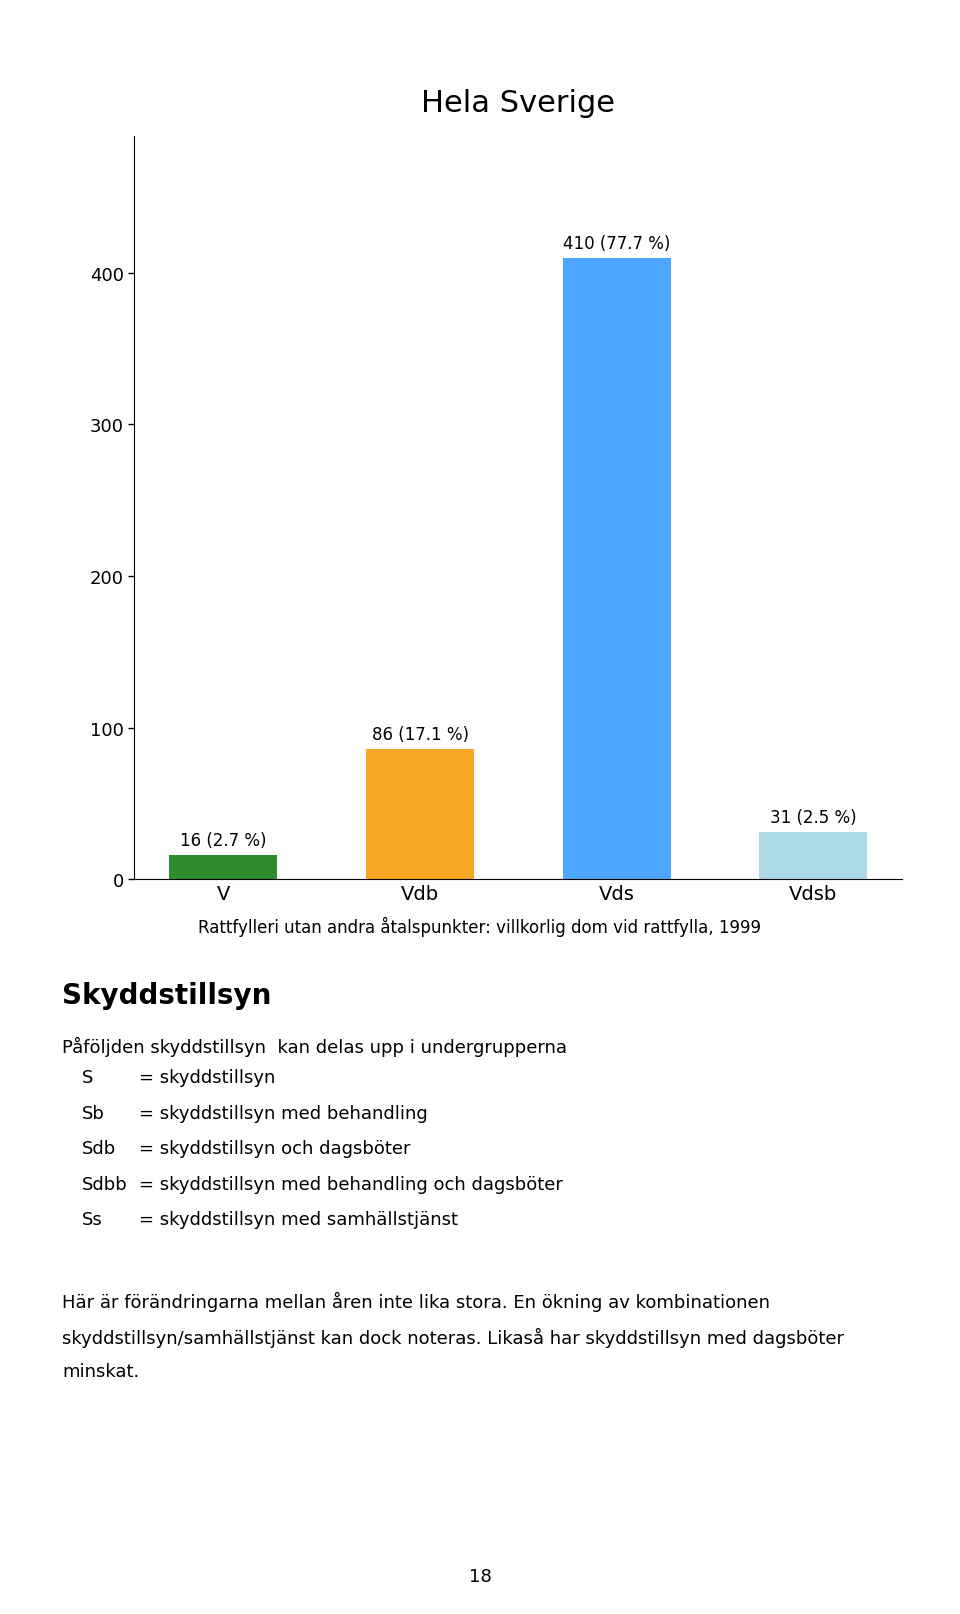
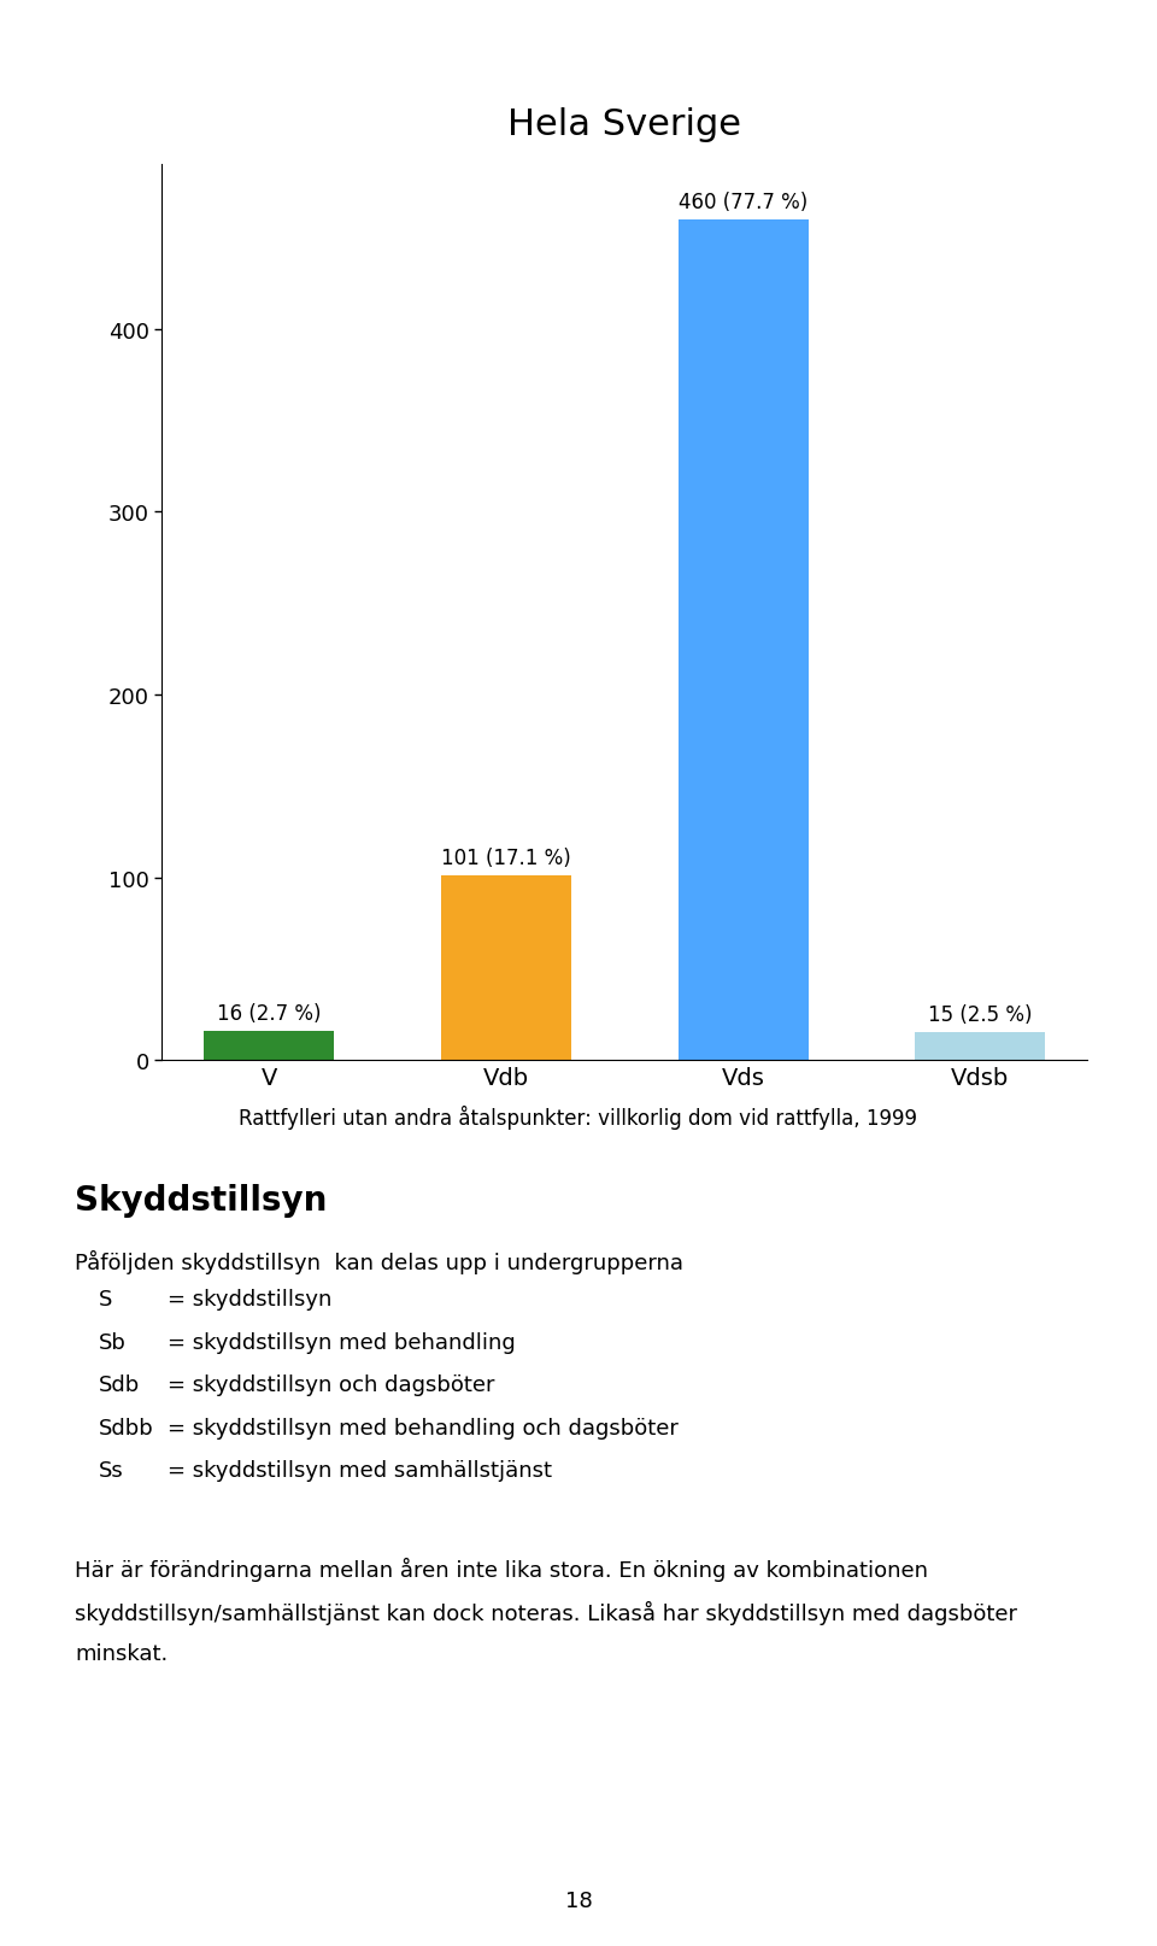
Vdb: 86 -> 101
Vds: 410 -> 460
Vdsb: 31 -> 15
